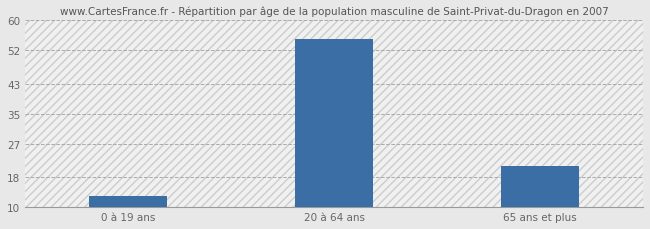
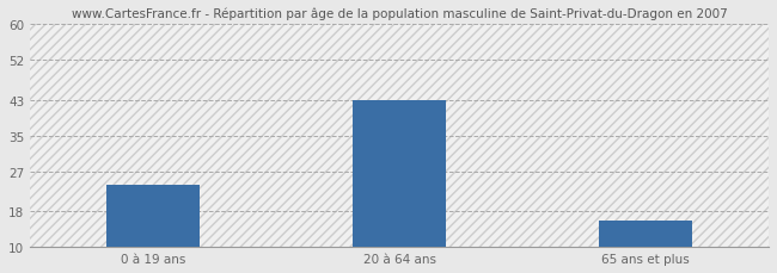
0 à 19 ans: 13 -> 24
20 à 64 ans: 55 -> 43
65 ans et plus: 21 -> 16
